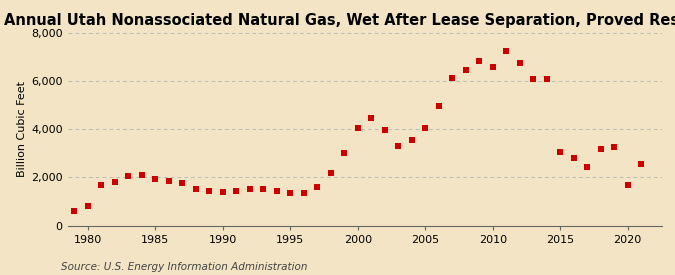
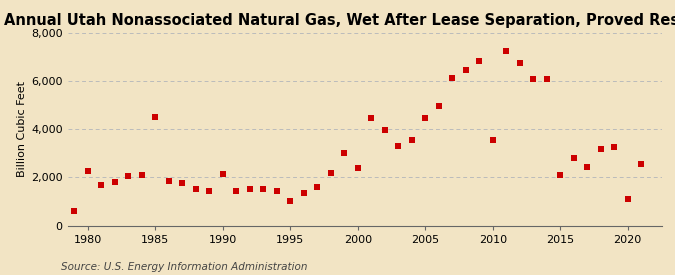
1980: 820 -> 2,250
1985: 1,950 -> 4,500
1990: 1,400 -> 2,150
1995: 1,350 -> 1,000
2000: 4,050 -> 2,400
2005: 4,050 -> 4,450
2010: 6,600 -> 3,550
2015: 3,050 -> 2,100
2020: 1,700 -> 1,100
